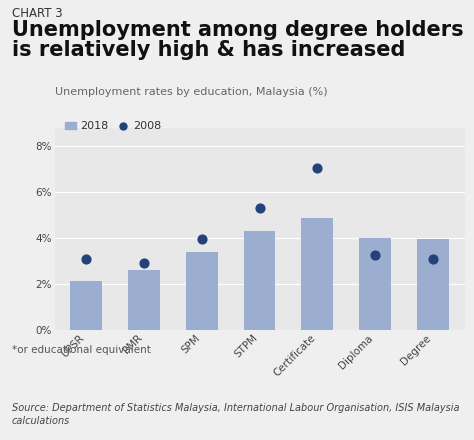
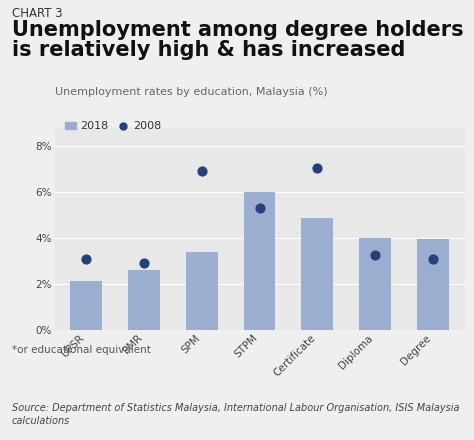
2008/SPM: 3.95% -> 6.90%
2018/STPM: 4.30% -> 6.00%
